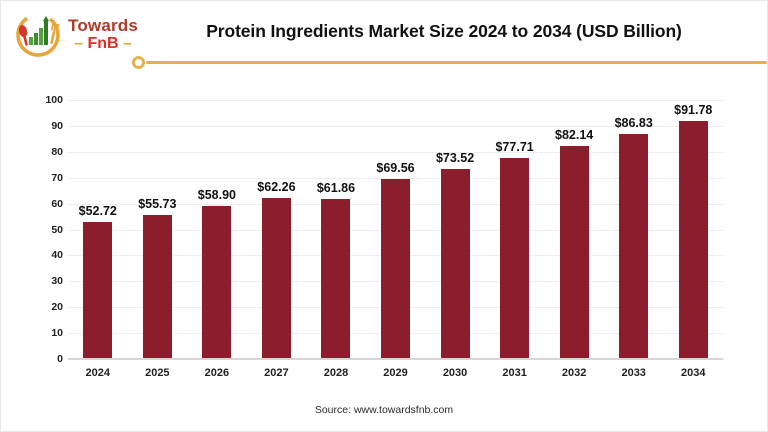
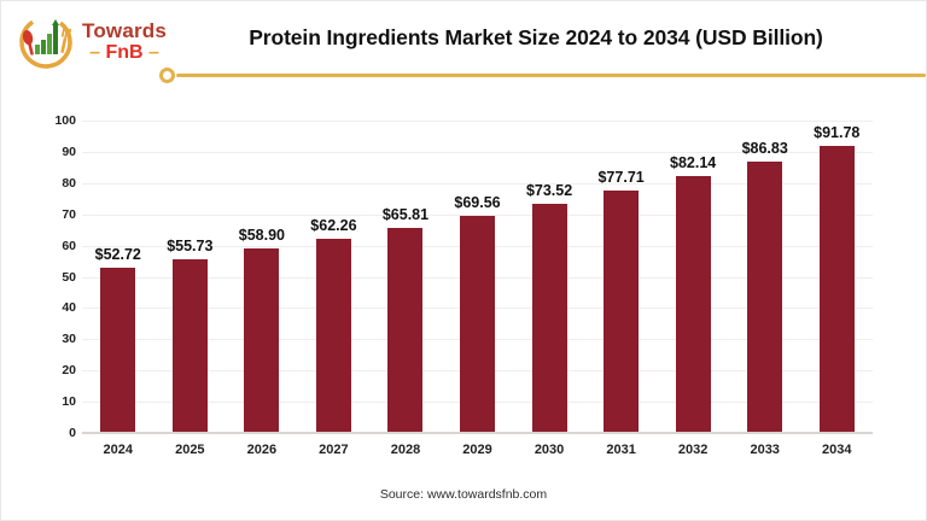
2028: $61.86 -> $65.81
